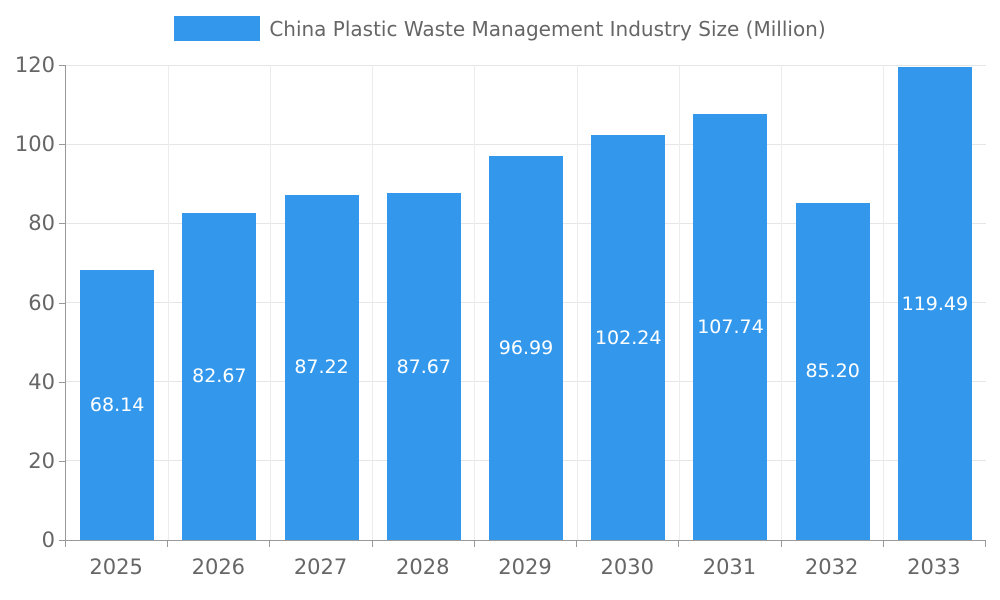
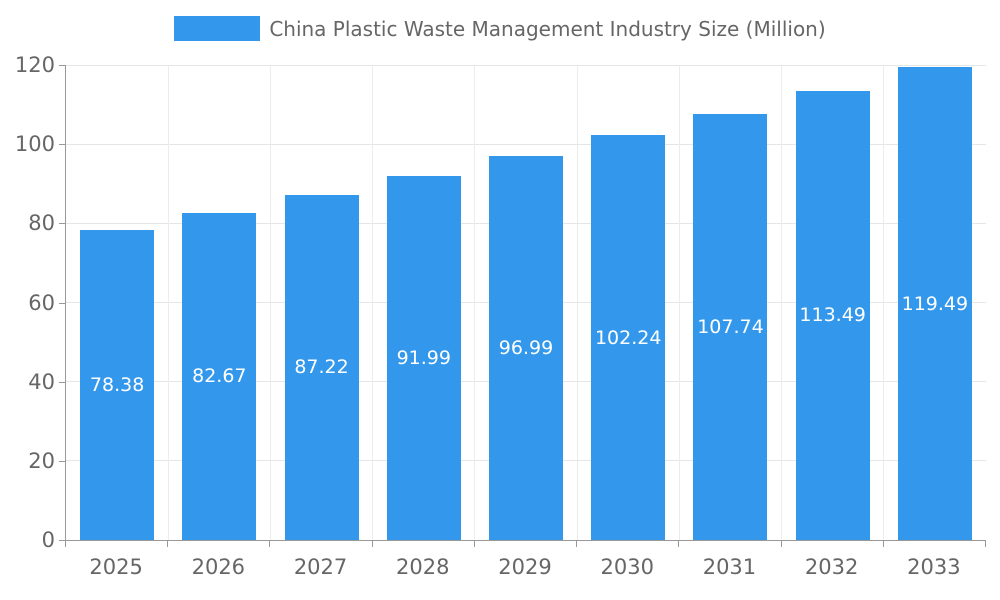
2025: 68.14 -> 78.38
2028: 87.67 -> 91.99
2032: 85.20 -> 113.49
